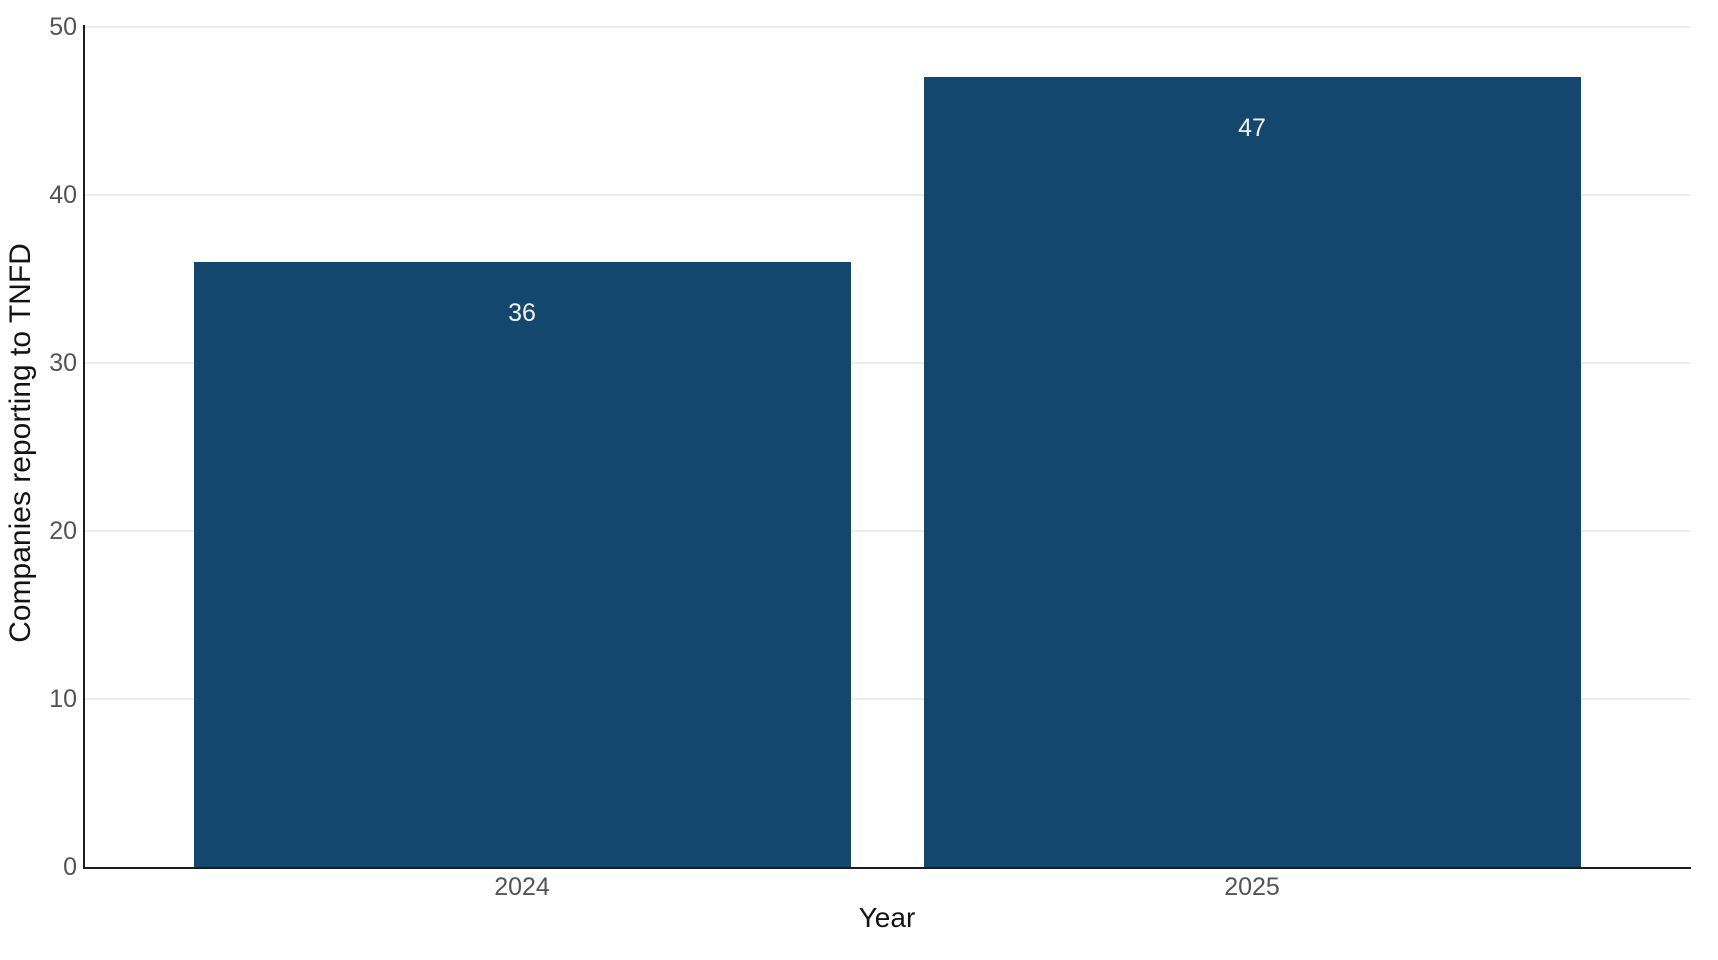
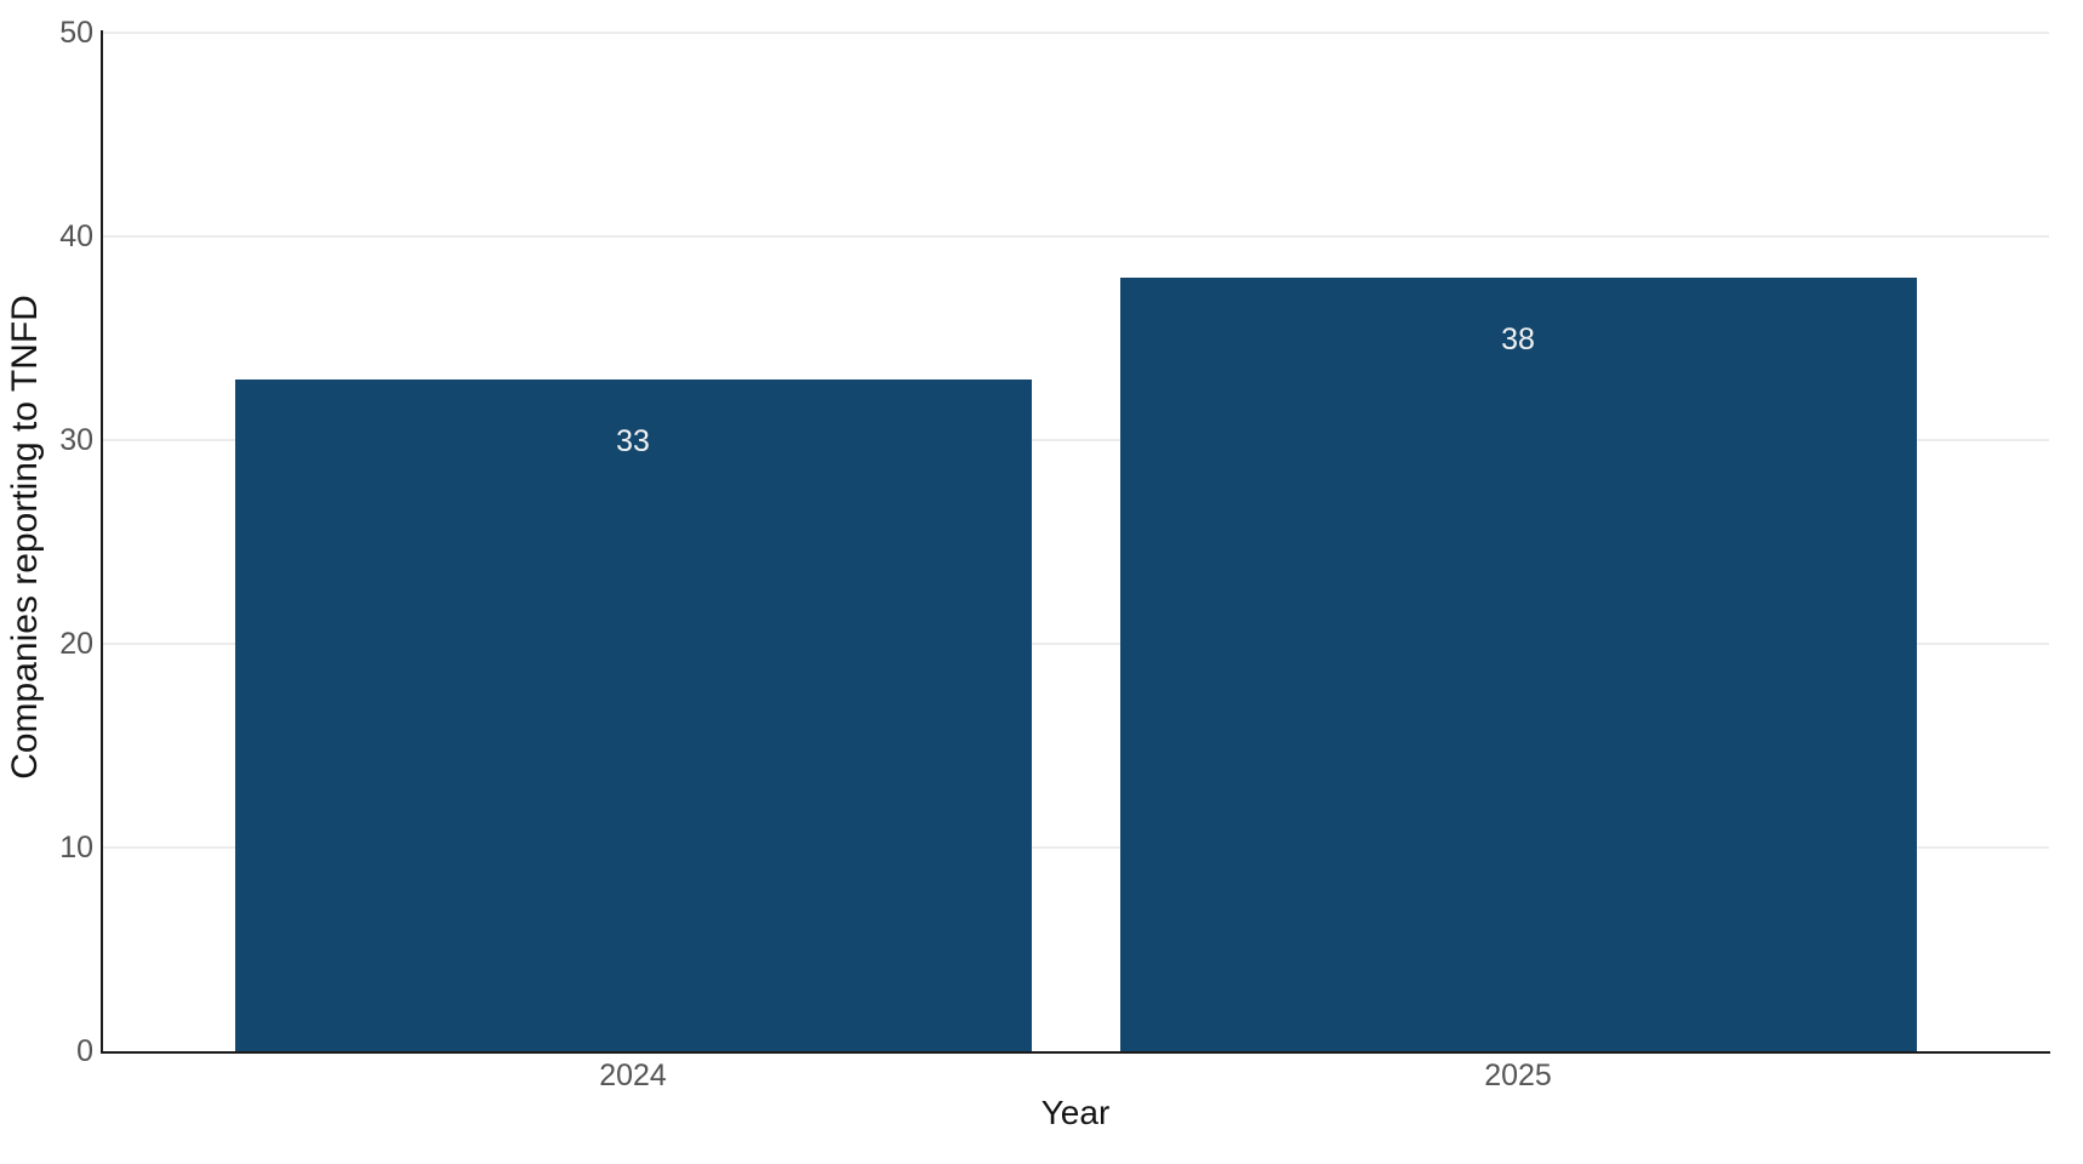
2024: 36 -> 33
2025: 47 -> 38
